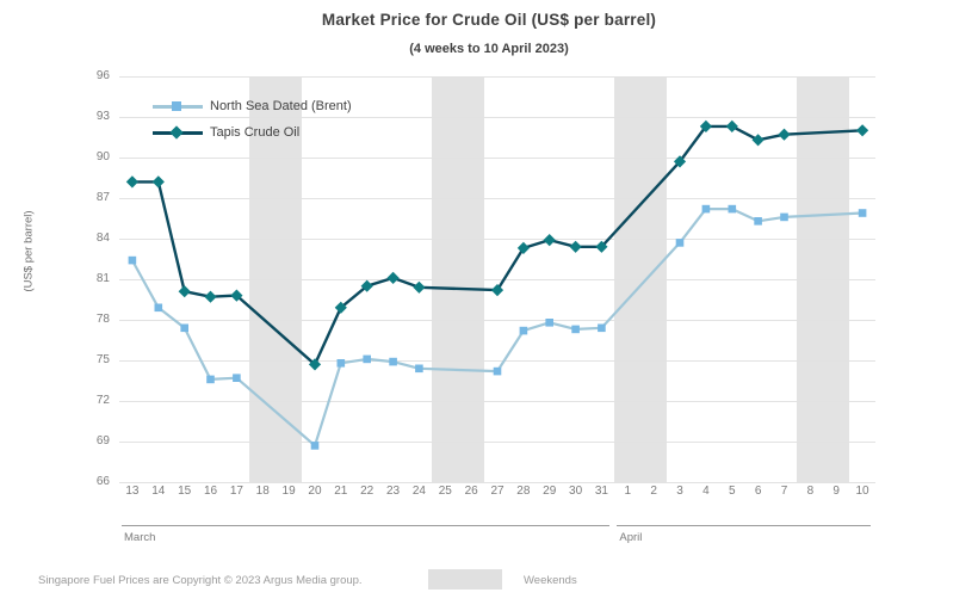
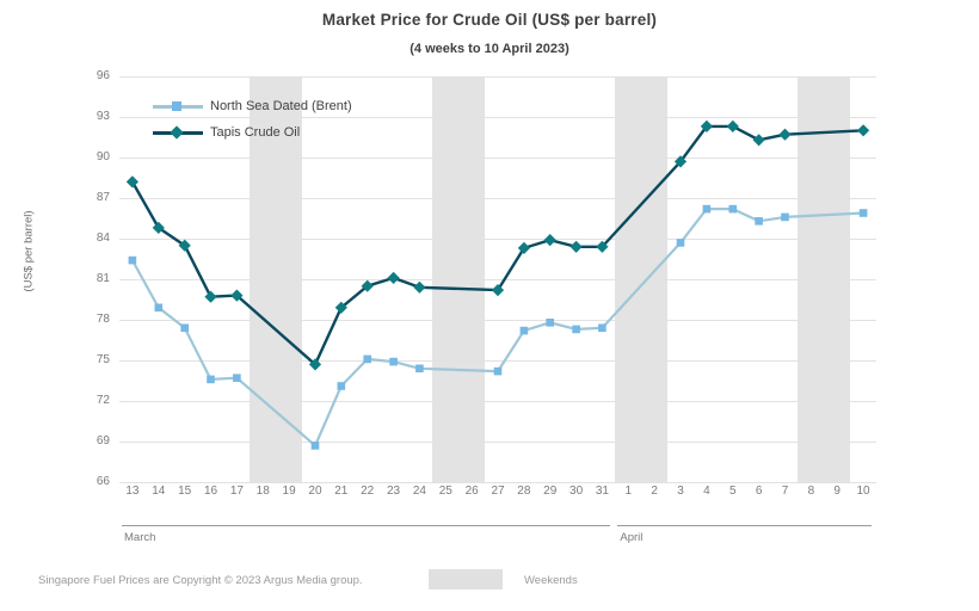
Tapis Crude Oil/14: 88.2 -> 84.8
Tapis Crude Oil/15: 80.1 -> 83.5
North Sea Dated (Brent)/21: 74.8 -> 73.1
